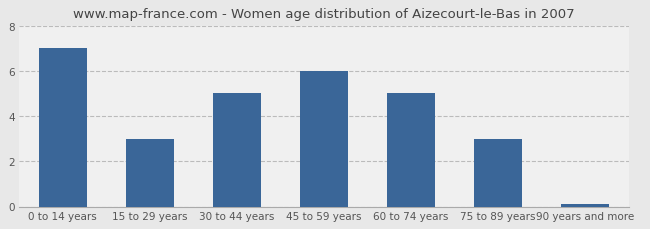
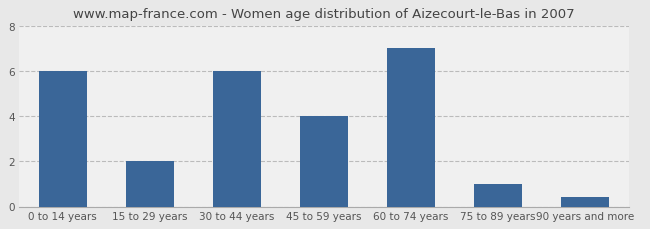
0 to 14 years: 7.0 -> 6.0
15 to 29 years: 3.0 -> 2.0
30 to 44 years: 5.0 -> 6.0
45 to 59 years: 6.0 -> 4.0
60 to 74 years: 5.0 -> 7.0
75 to 89 years: 3.0 -> 1.0
90 years and more: 0.1 -> 0.4
